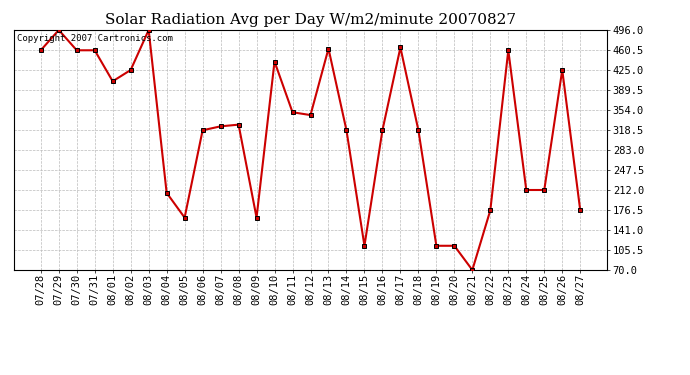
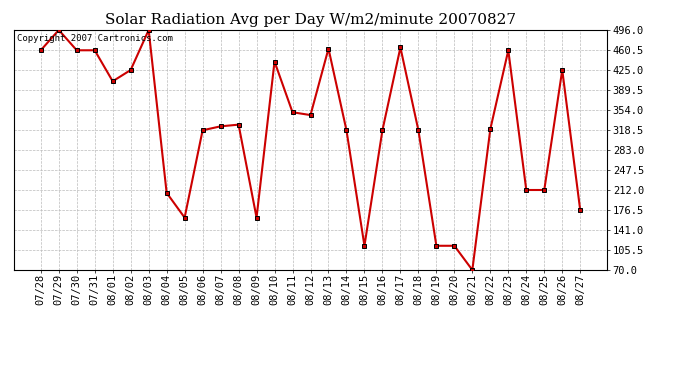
08/22: 176 -> 320
